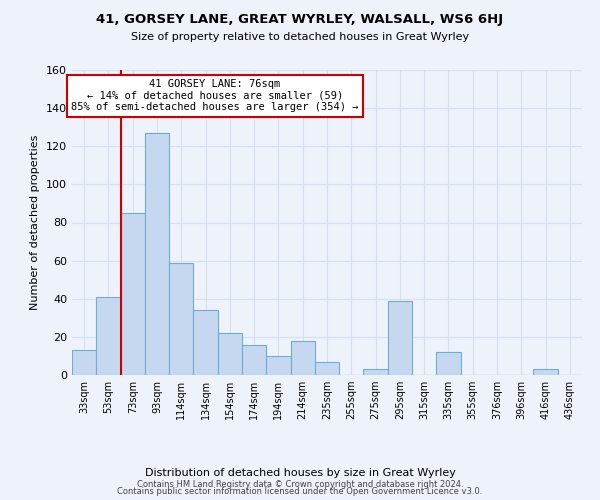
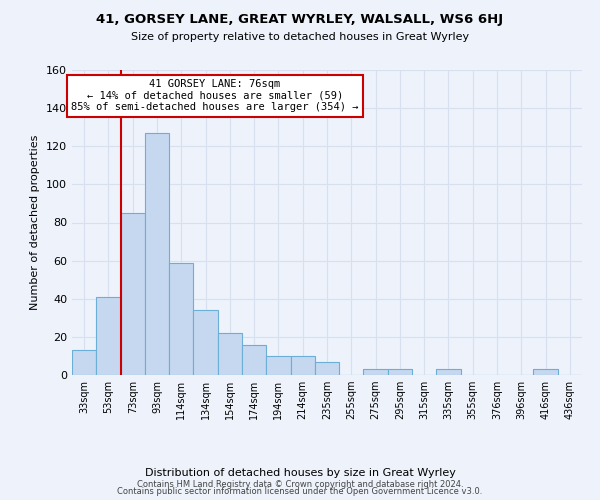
214sqm: 18 -> 10
295sqm: 39 -> 3
335sqm: 12 -> 3
